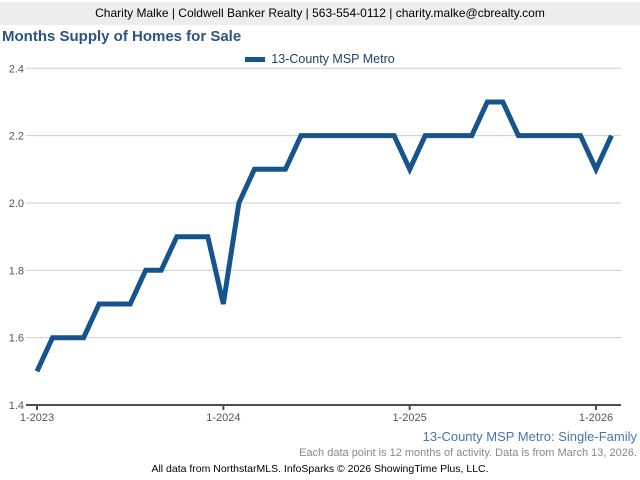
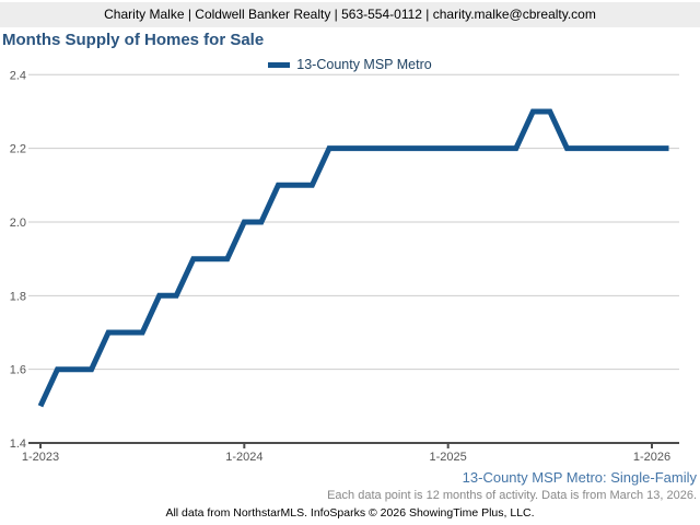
1-2024: 1.7 -> 2.0
1-2025: 2.1 -> 2.2
1-2026: 2.1 -> 2.2
